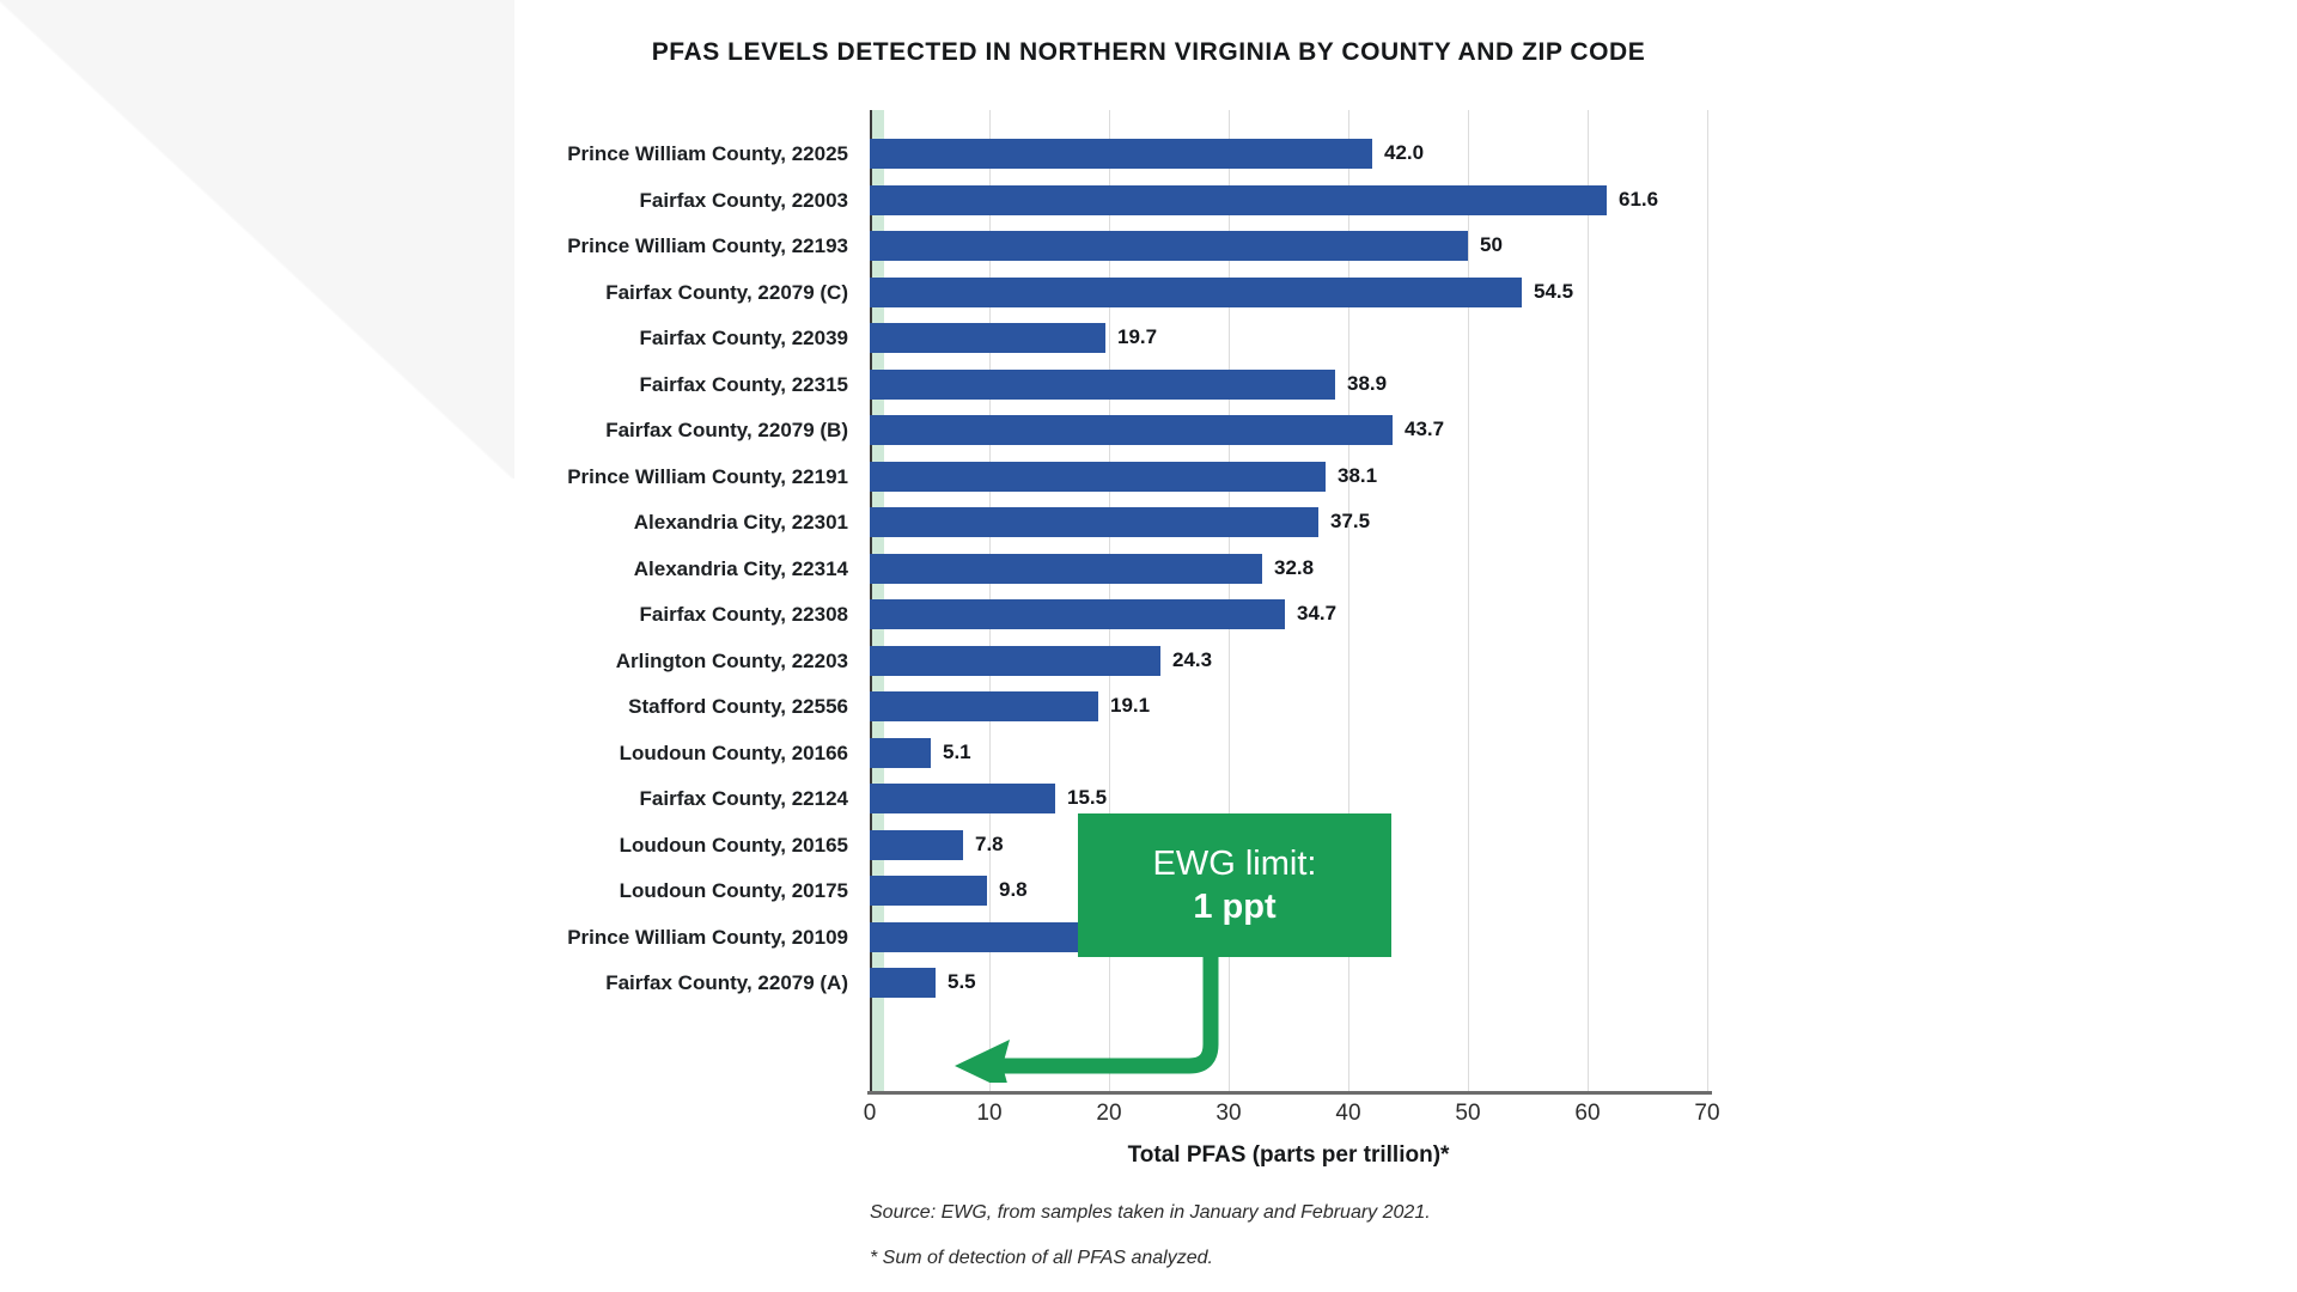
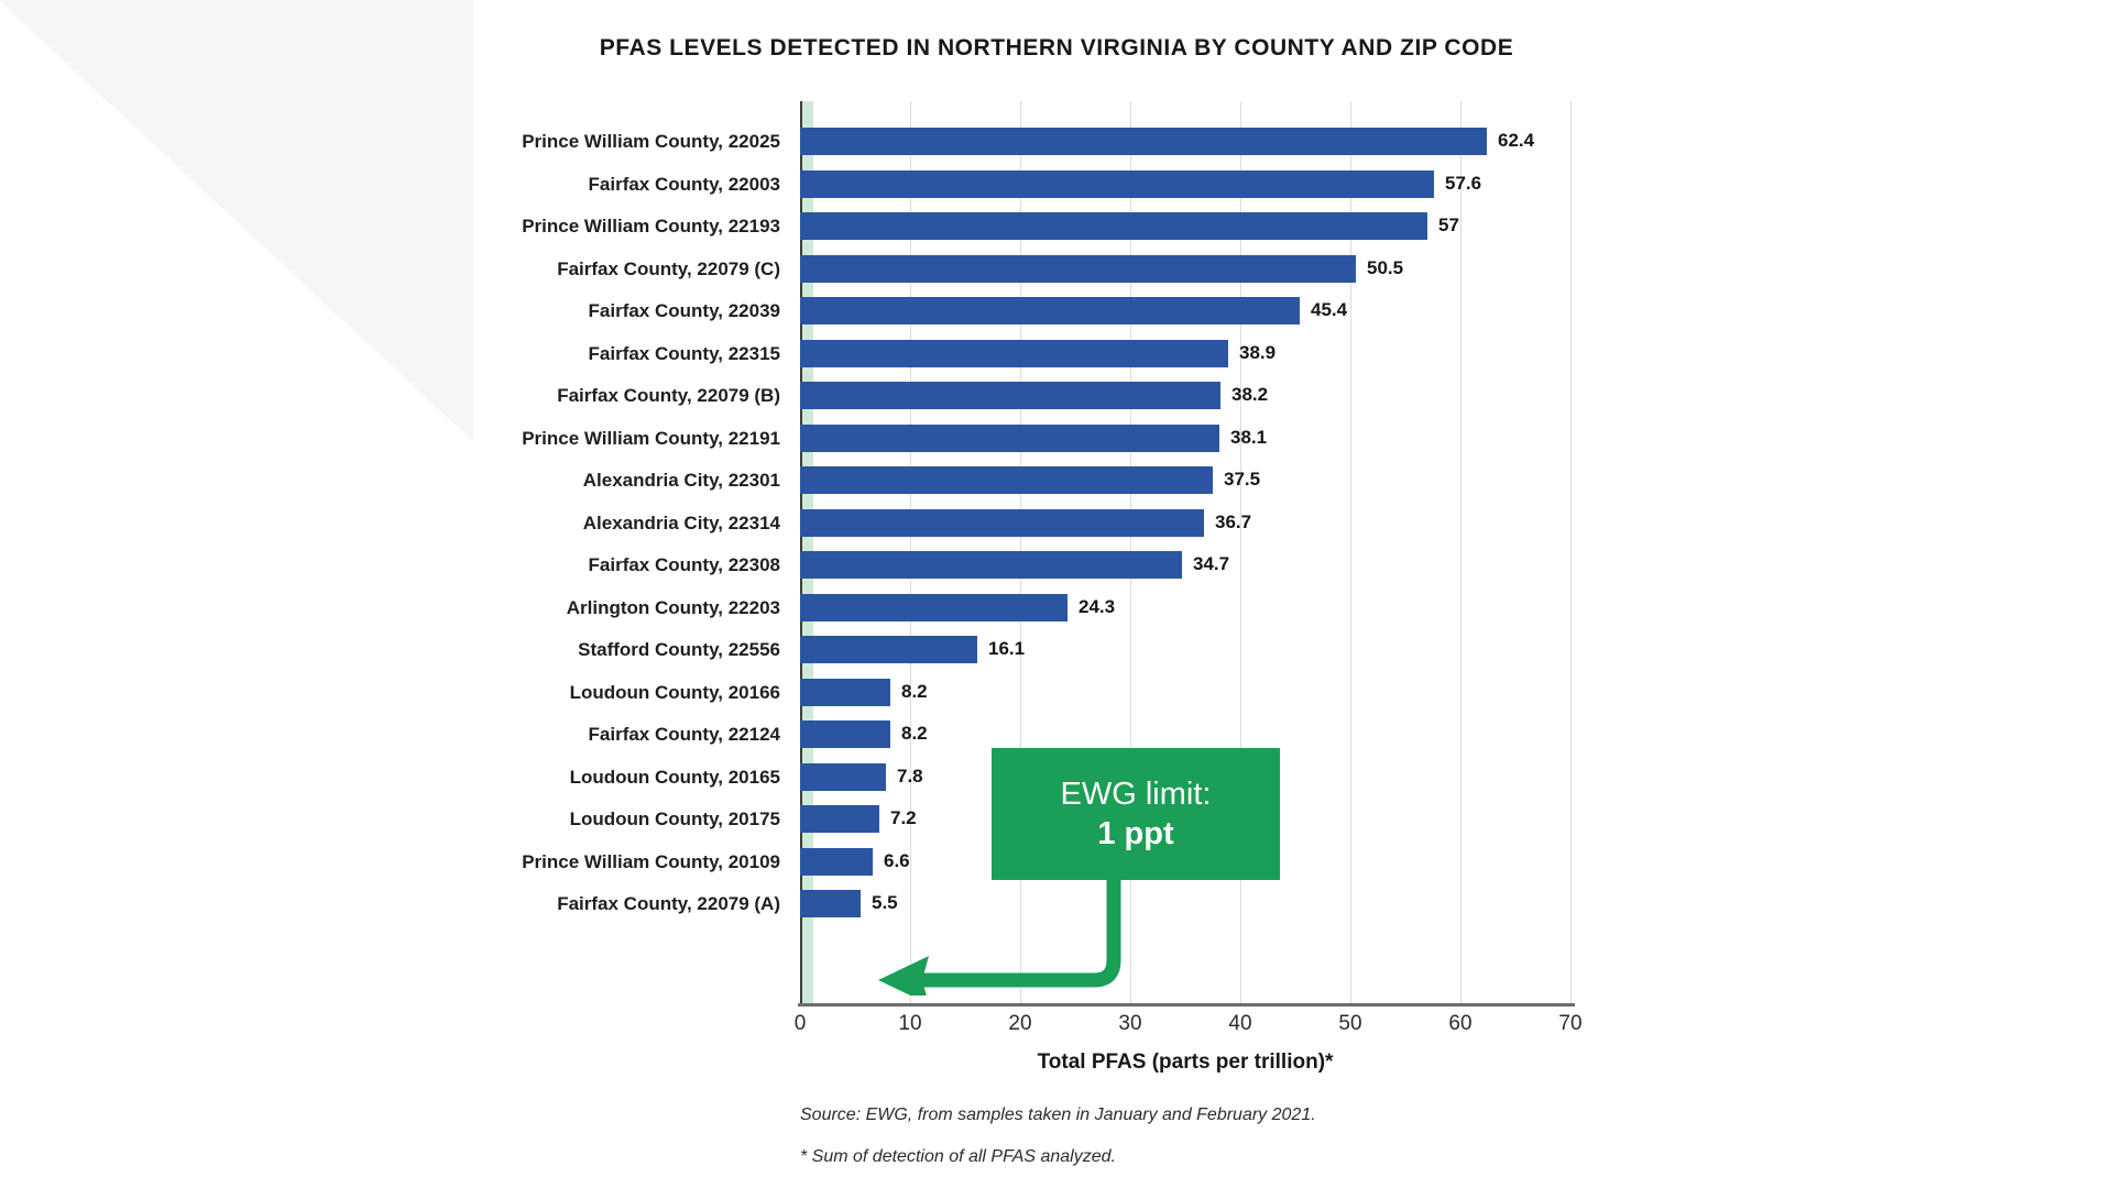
Prince William County, 22025: 42.0 -> 62.4
Fairfax County, 22003: 61.6 -> 57.6
Prince William County, 22193: 50 -> 57
Fairfax County, 22079 (C): 54.5 -> 50.5
Fairfax County, 22039: 19.7 -> 45.4
Fairfax County, 22079 (B): 43.7 -> 38.2
Alexandria City, 22314: 32.8 -> 36.7
Stafford County, 22556: 19.1 -> 16.1
Loudoun County, 20166: 5.1 -> 8.2
Fairfax County, 22124: 15.5 -> 8.2
Loudoun County, 20175: 9.8 -> 7.2
Prince William County, 20109: 32.0 -> 6.6
